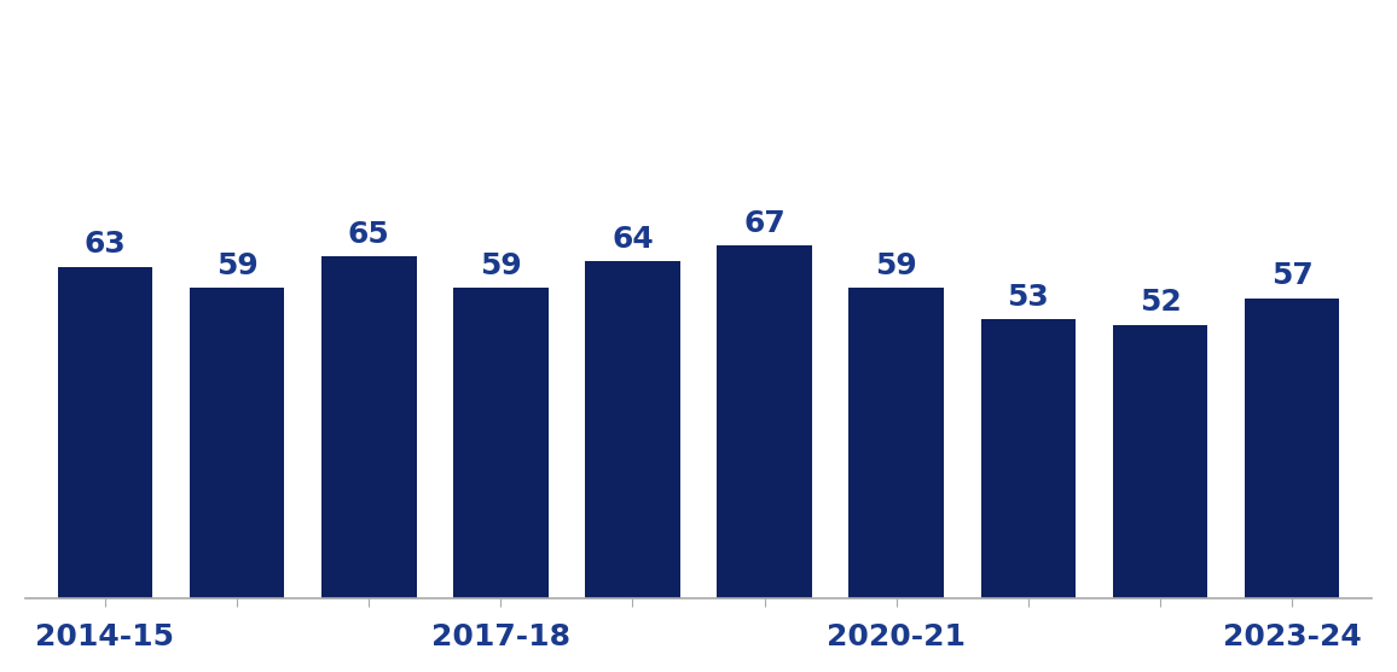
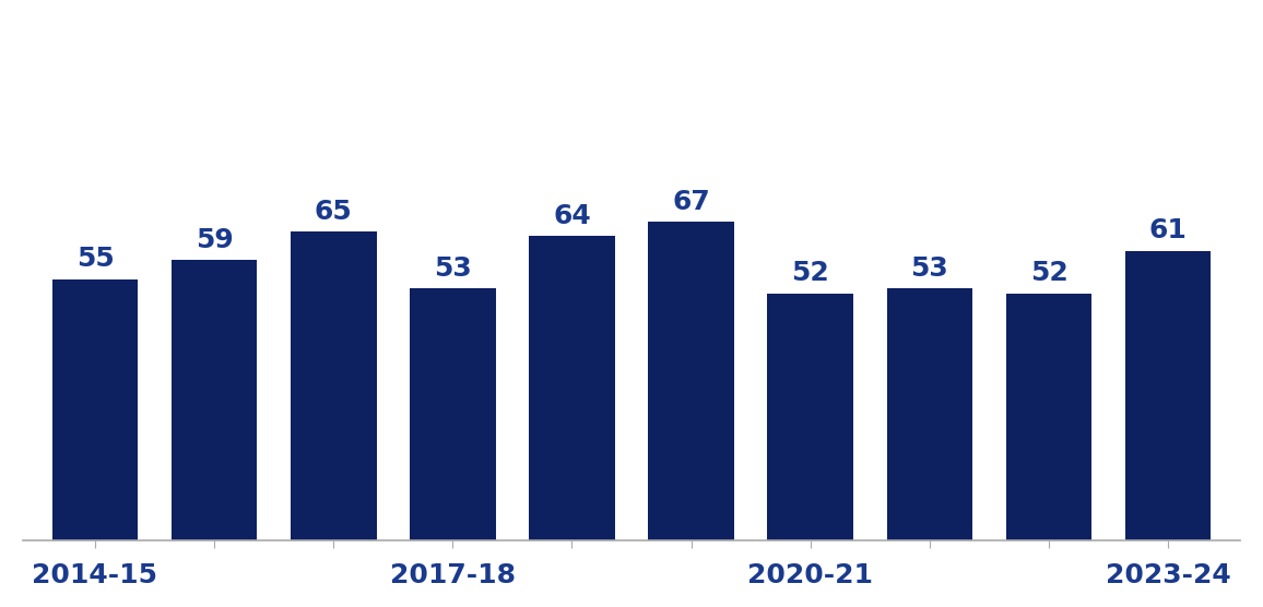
2014-15: 63 -> 55
2017-18: 59 -> 53
2020-21: 59 -> 52
2023-24: 57 -> 61
